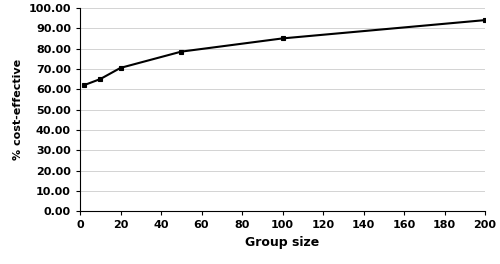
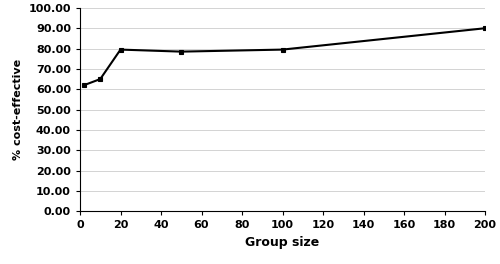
20: 70.5 -> 79.5
100: 85.0 -> 79.5
200: 94.0 -> 90.0
